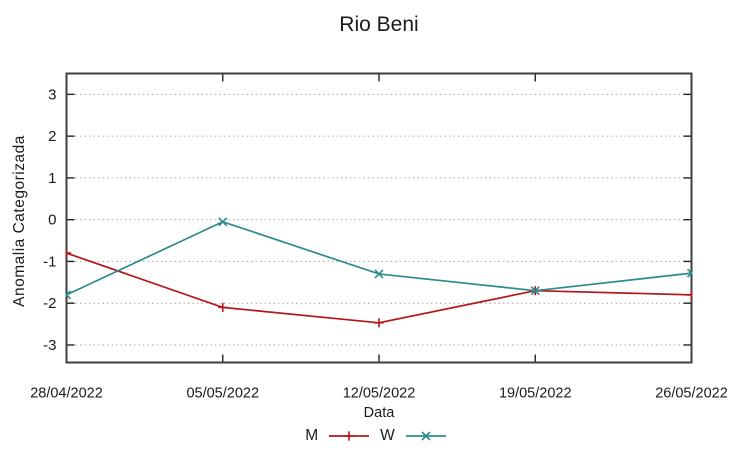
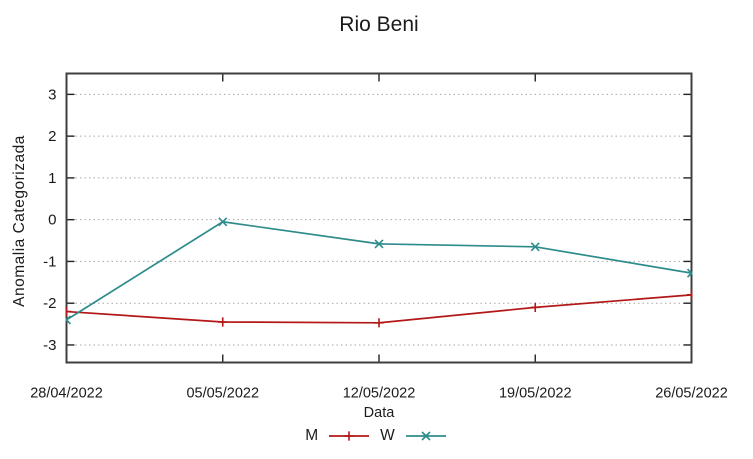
M/28/04/2022: -0.8 -> -2.2
W/28/04/2022: -1.8 -> -2.4
M/05/05/2022: -2.1 -> -2.5
W/12/05/2022: -1.3 -> -0.6
M/19/05/2022: -1.7 -> -2.1
W/19/05/2022: -1.7 -> -0.7
